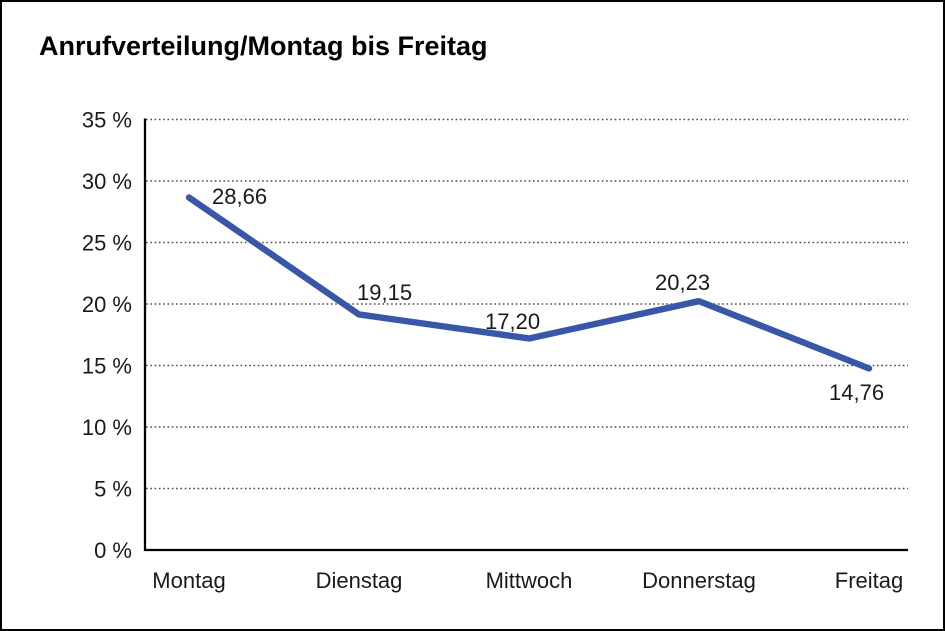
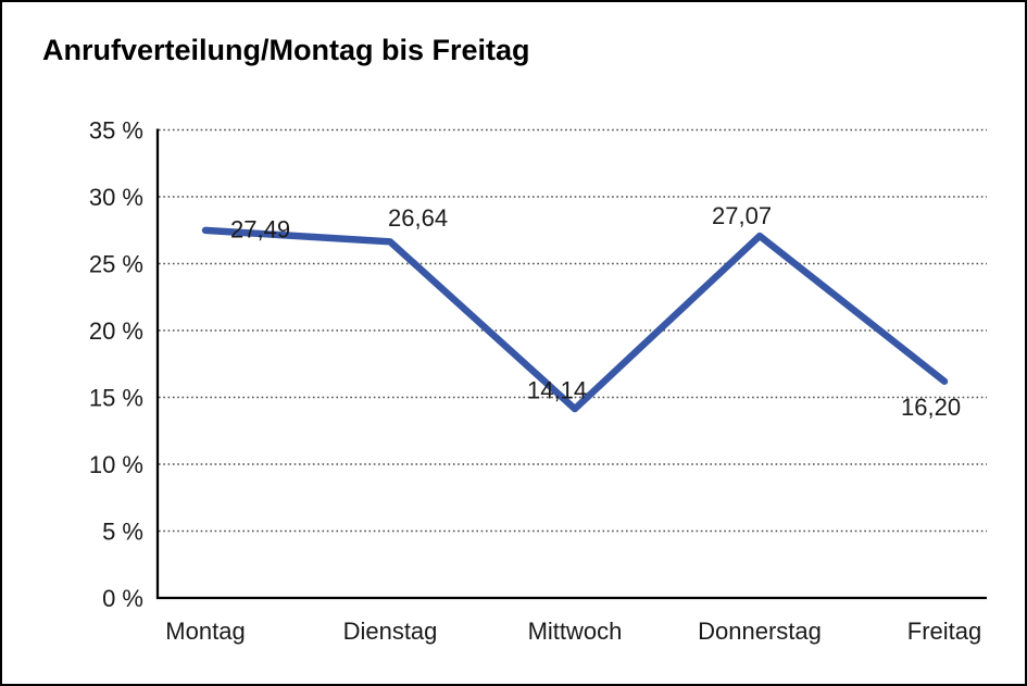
Montag: 28,66 -> 27,49
Dienstag: 19,15 -> 26,64
Mittwoch: 17,20 -> 14,14
Donnerstag: 20,23 -> 27,07
Freitag: 14,76 -> 16,20
